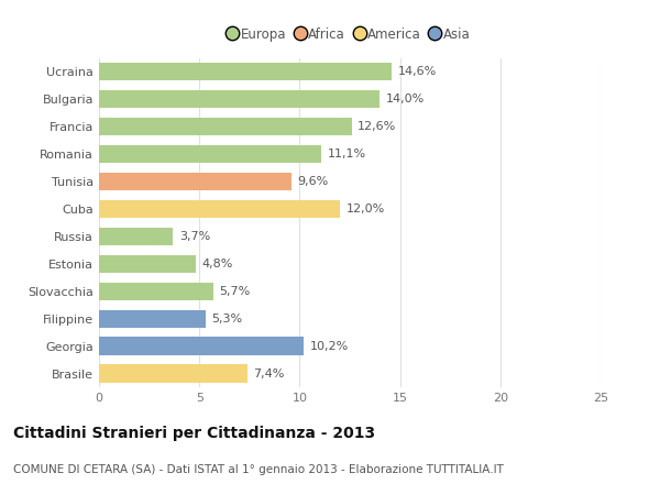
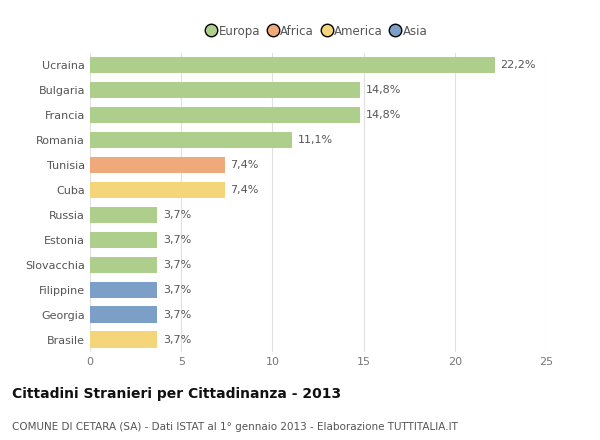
Ucraina: 14,6% -> 22,2%
Bulgaria: 14,0% -> 14,8%
Francia: 12,6% -> 14,8%
Tunisia: 9,6% -> 7,4%
Cuba: 12,0% -> 7,4%
Estonia: 4,8% -> 3,7%
Slovacchia: 5,7% -> 3,7%
Filippine: 5,3% -> 3,7%
Georgia: 10,2% -> 3,7%
Brasile: 7,4% -> 3,7%
